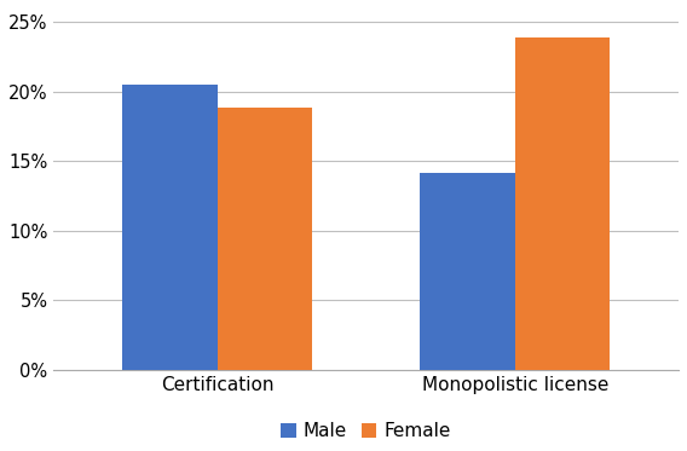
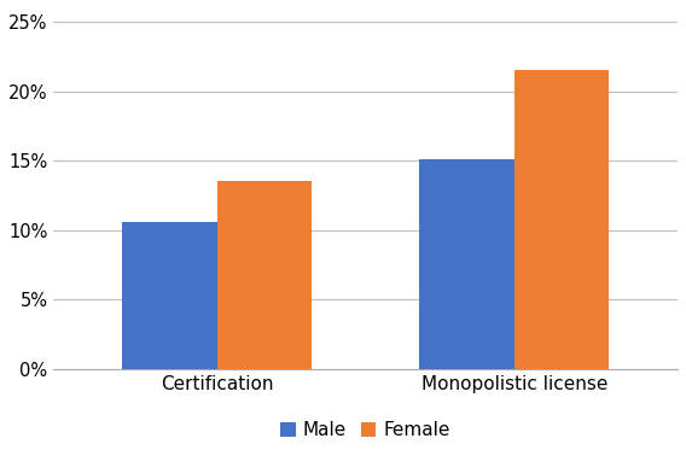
Male/Certification: 20.5% -> 10.6%
Female/Certification: 18.9% -> 13.6%
Male/Monopolistic license: 14.2% -> 15.1%
Female/Monopolistic license: 23.9% -> 21.6%
